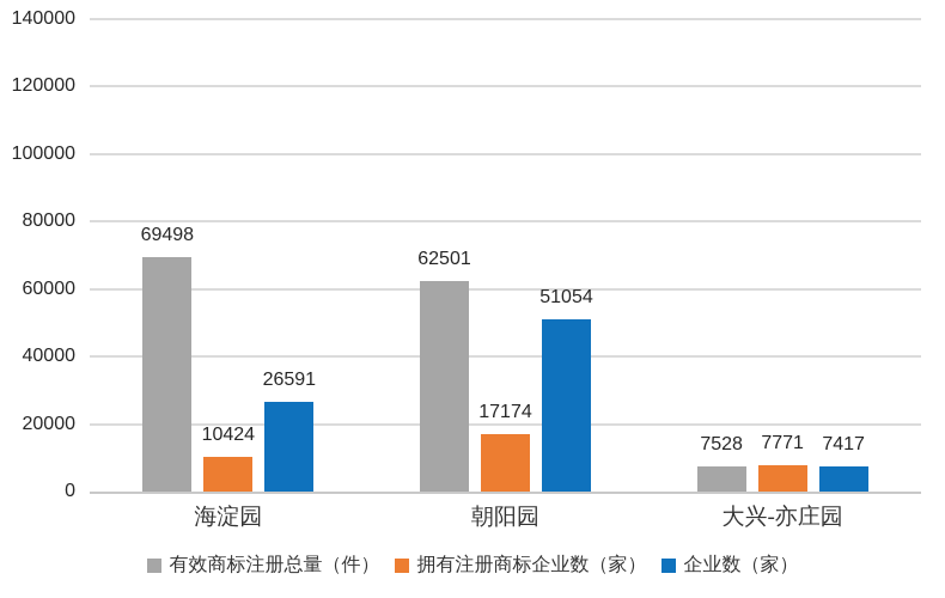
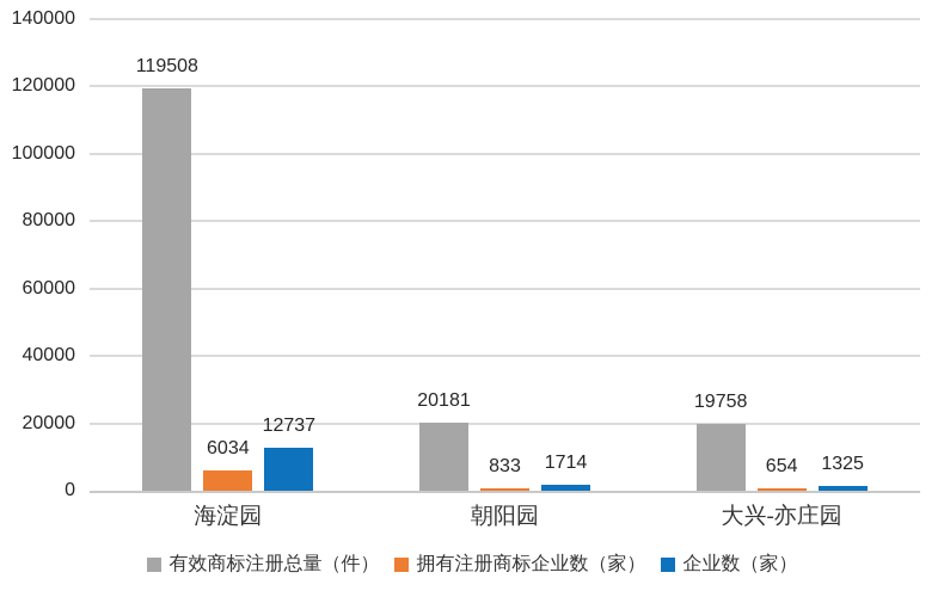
有效商标注册总量（件）/海淀园: 69498 -> 119508
拥有注册商标企业数（家）/海淀园: 10424 -> 6034
企业数（家）/海淀园: 26591 -> 12737
有效商标注册总量（件）/朝阳园: 62501 -> 20181
拥有注册商标企业数（家）/朝阳园: 17174 -> 833
企业数（家）/朝阳园: 51054 -> 1714
有效商标注册总量（件）/大兴-亦庄园: 7528 -> 19758
拥有注册商标企业数（家）/大兴-亦庄园: 7771 -> 654
企业数（家）/大兴-亦庄园: 7417 -> 1325
